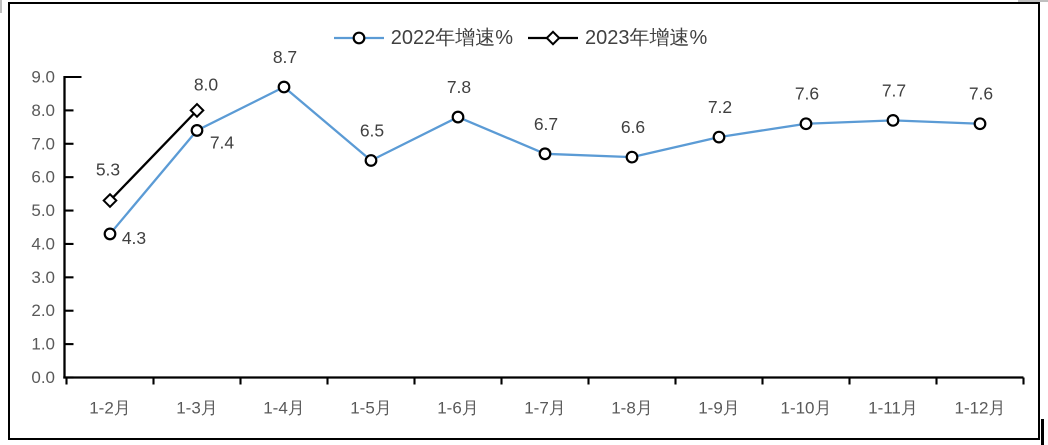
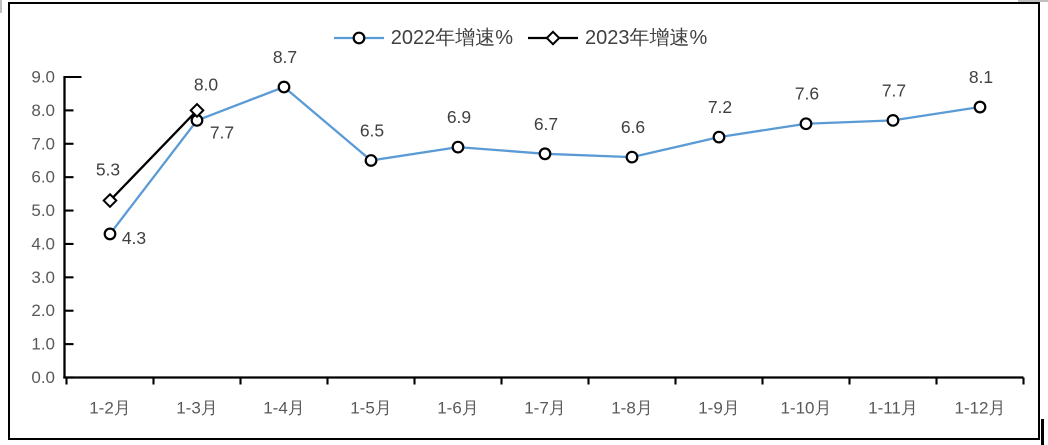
2022年增速%/1-3月: 7.4 -> 7.7
2022年增速%/1-6月: 7.8 -> 6.9
2022年增速%/1-12月: 7.6 -> 8.1
